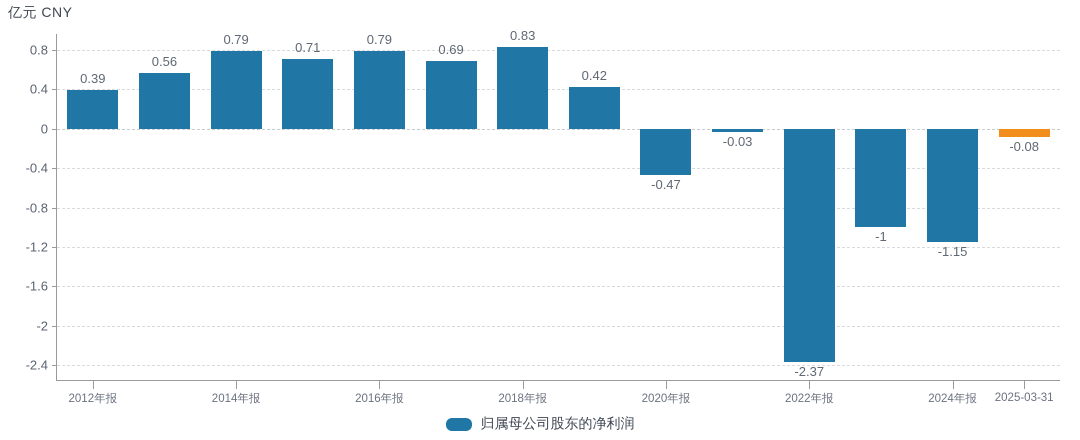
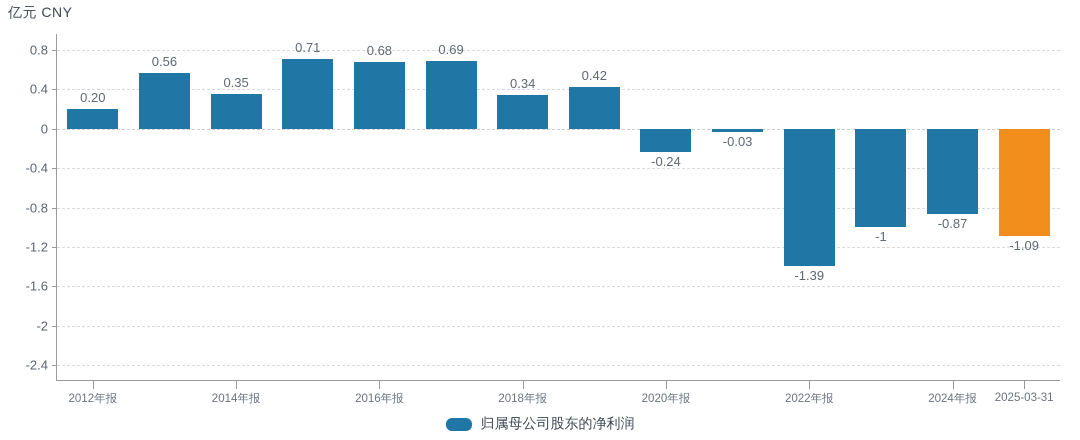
2012年报: 0.39 -> 0.20
2014年报: 0.79 -> 0.35
2016年报: 0.79 -> 0.68
2018年报: 0.83 -> 0.34
2020年报: -0.47 -> -0.24
2022年报: -2.37 -> -1.39
2024年报: -1.15 -> -0.87
2025-03-31: -0.08 -> -1.09
